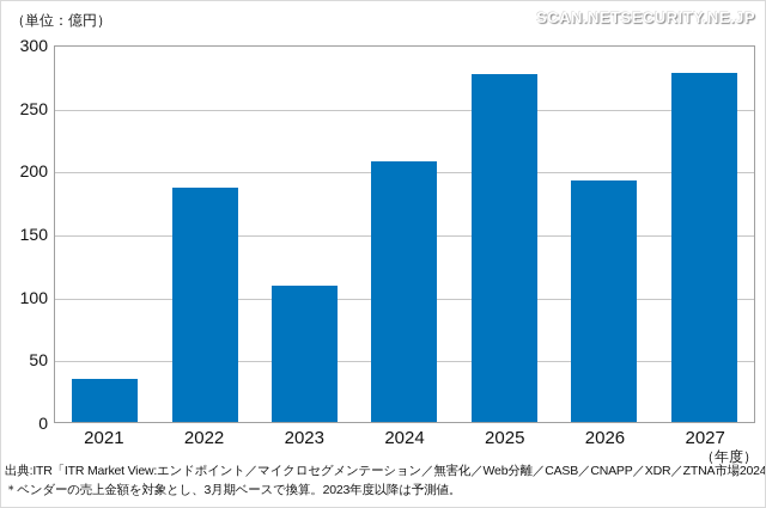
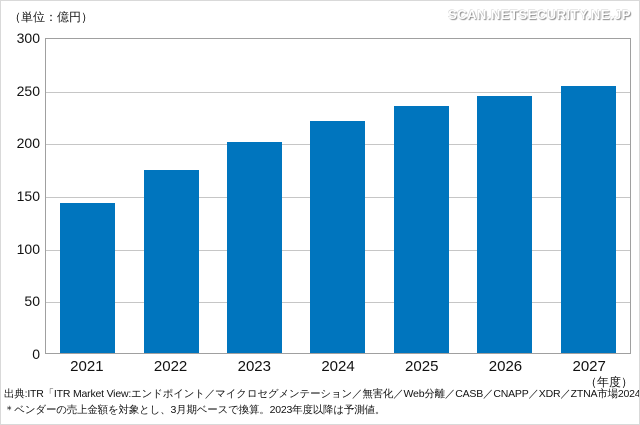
2021: 34 -> 143
2022: 187 -> 175
2023: 109 -> 202
2024: 208 -> 222
2025: 278 -> 236
2026: 193 -> 246
2027: 279 -> 255
